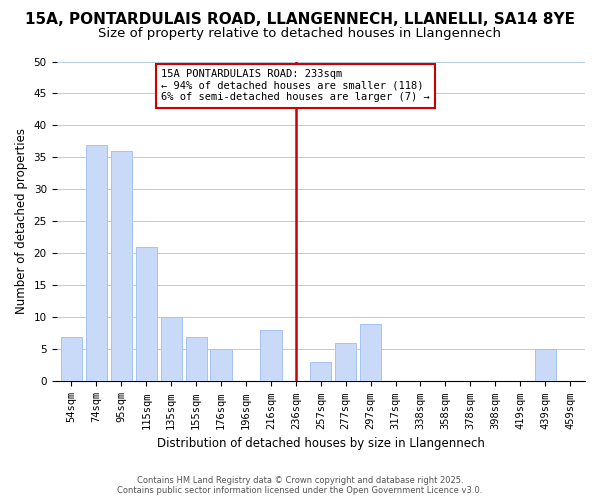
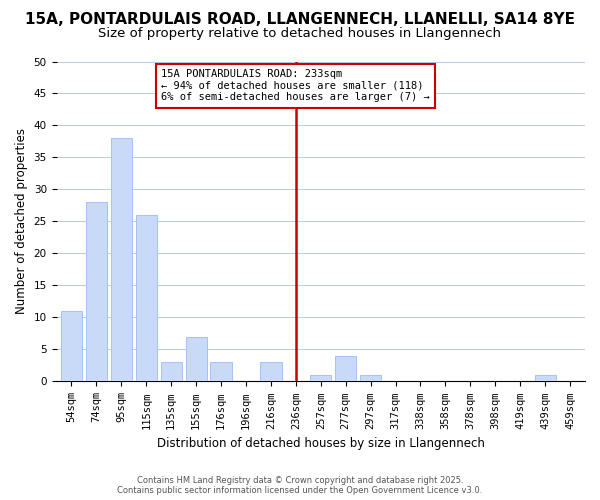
54sqm: 7 -> 11
74sqm: 37 -> 28
95sqm: 36 -> 38
115sqm: 21 -> 26
135sqm: 10 -> 3
176sqm: 5 -> 3
216sqm: 8 -> 3
257sqm: 3 -> 1
277sqm: 6 -> 4
297sqm: 9 -> 1
439sqm: 5 -> 1
